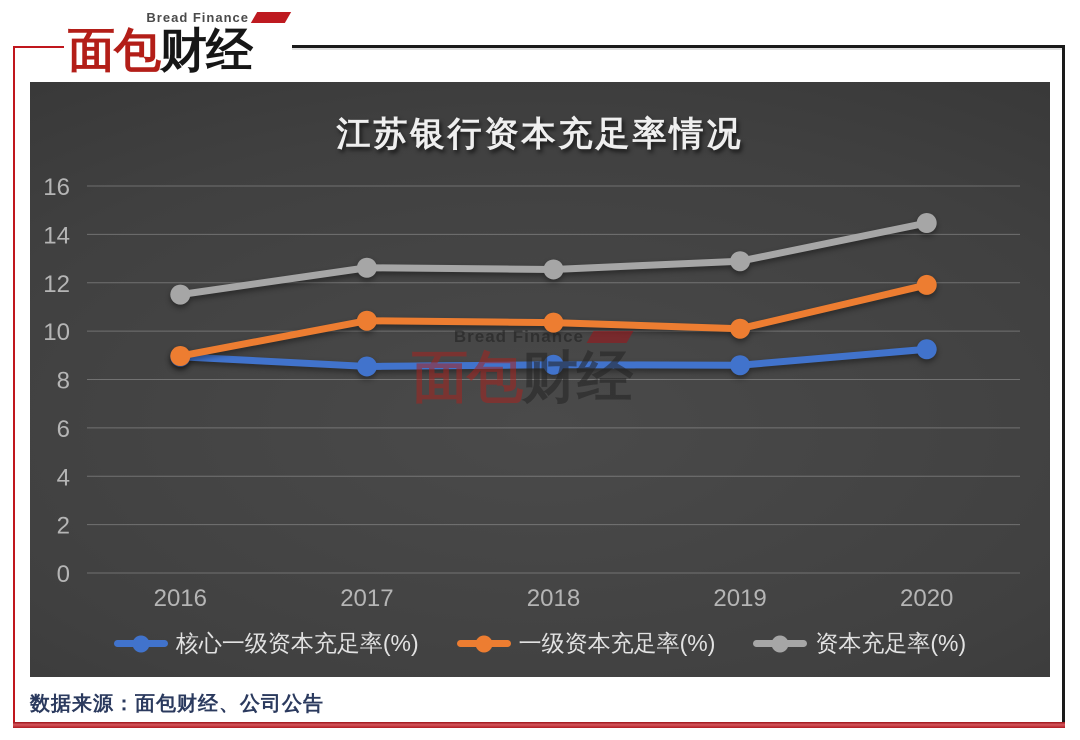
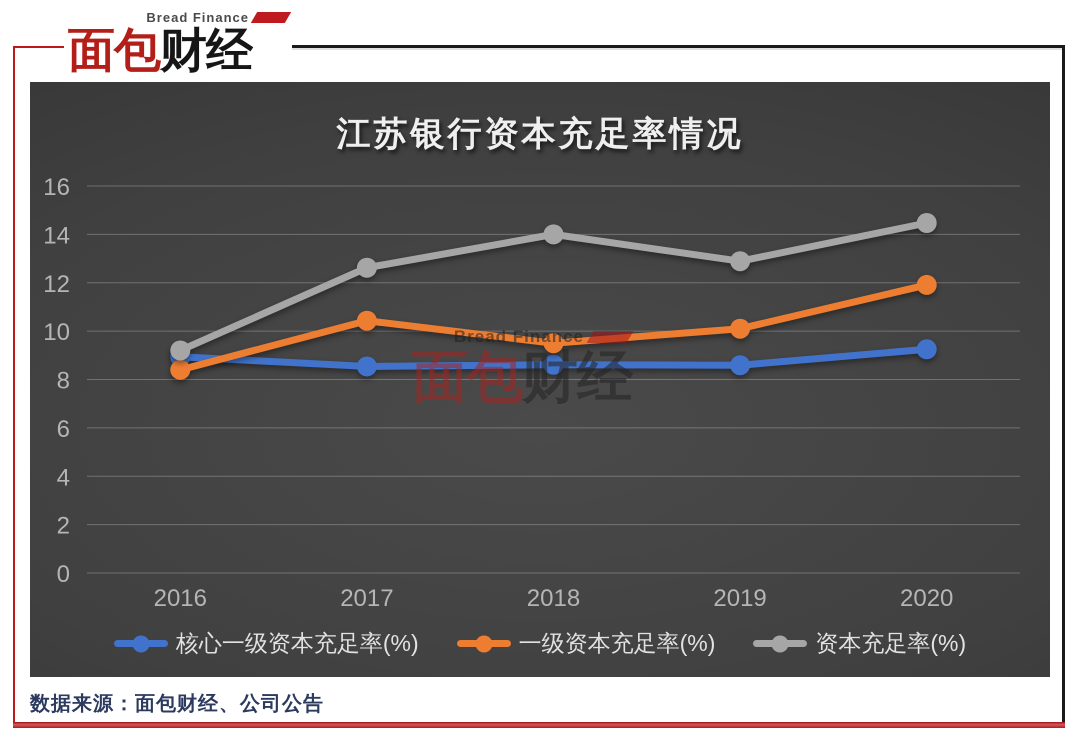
一级资本充足率(%)/2016: 9.0 -> 8.4
资本充足率(%)/2016: 11.5 -> 9.2
一级资本充足率(%)/2018: 10.3 -> 9.5
资本充足率(%)/2018: 12.6 -> 14.0
